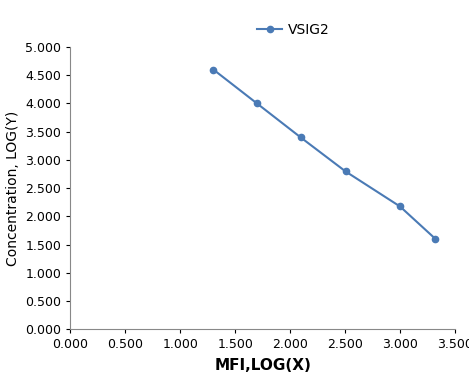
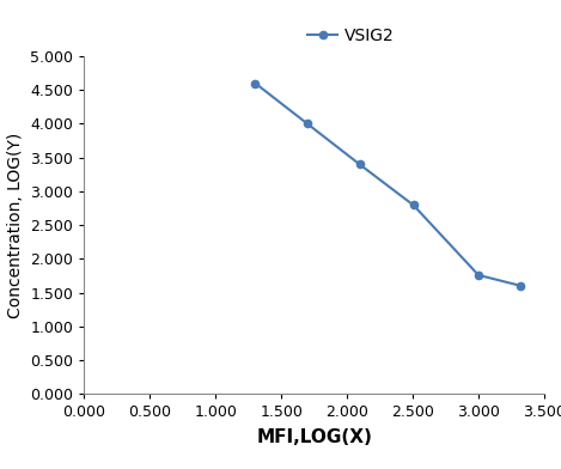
3.000: 2.18 -> 1.76
